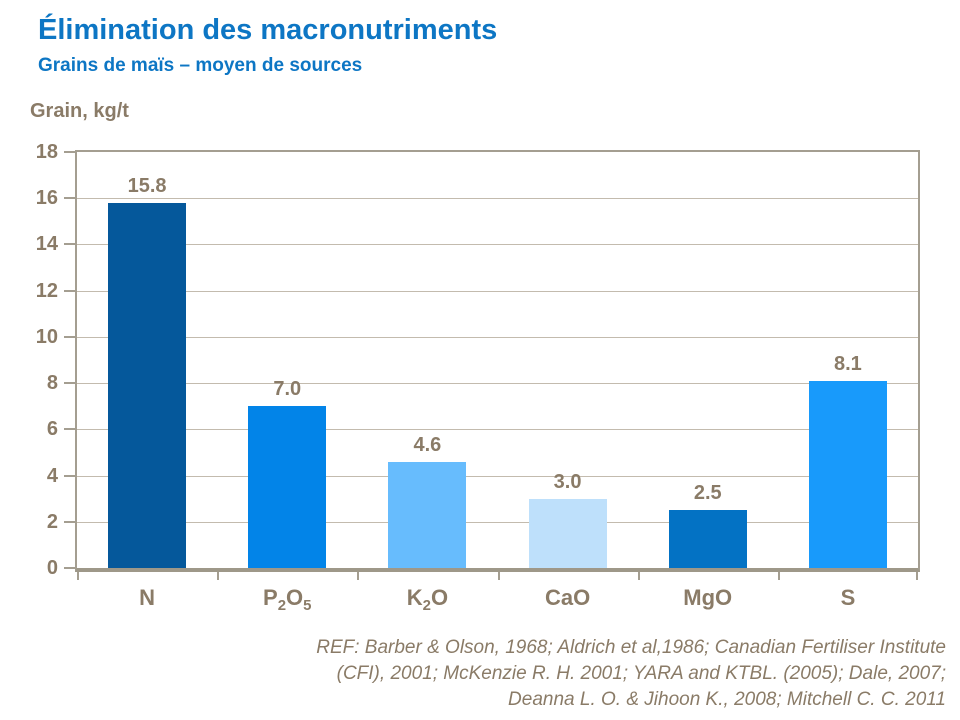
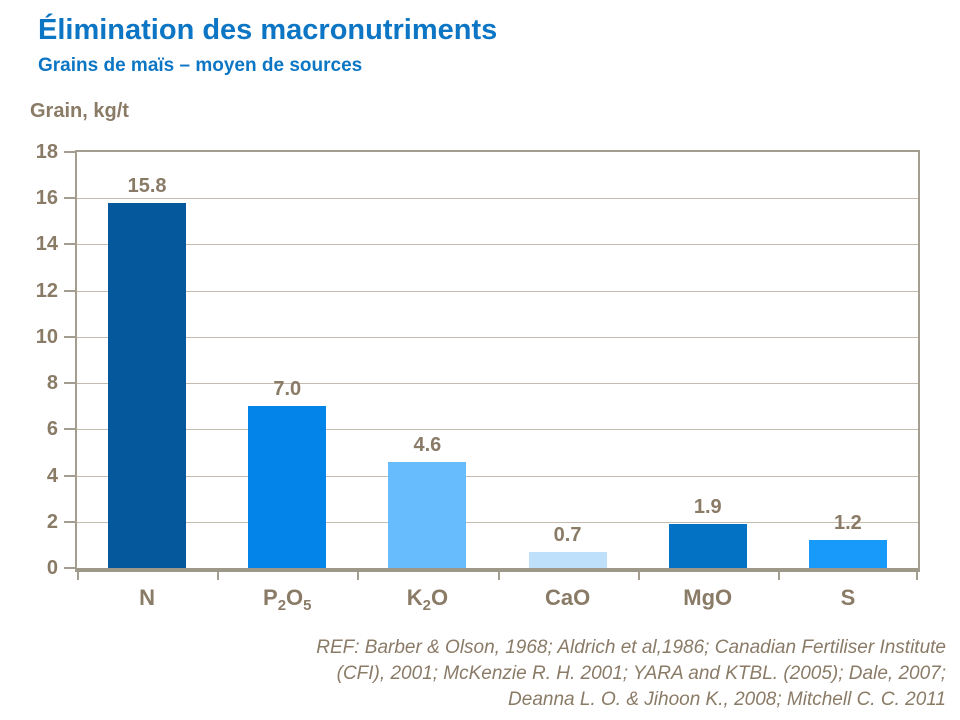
CaO: 3.0 -> 0.7
MgO: 2.5 -> 1.9
S: 8.1 -> 1.2
